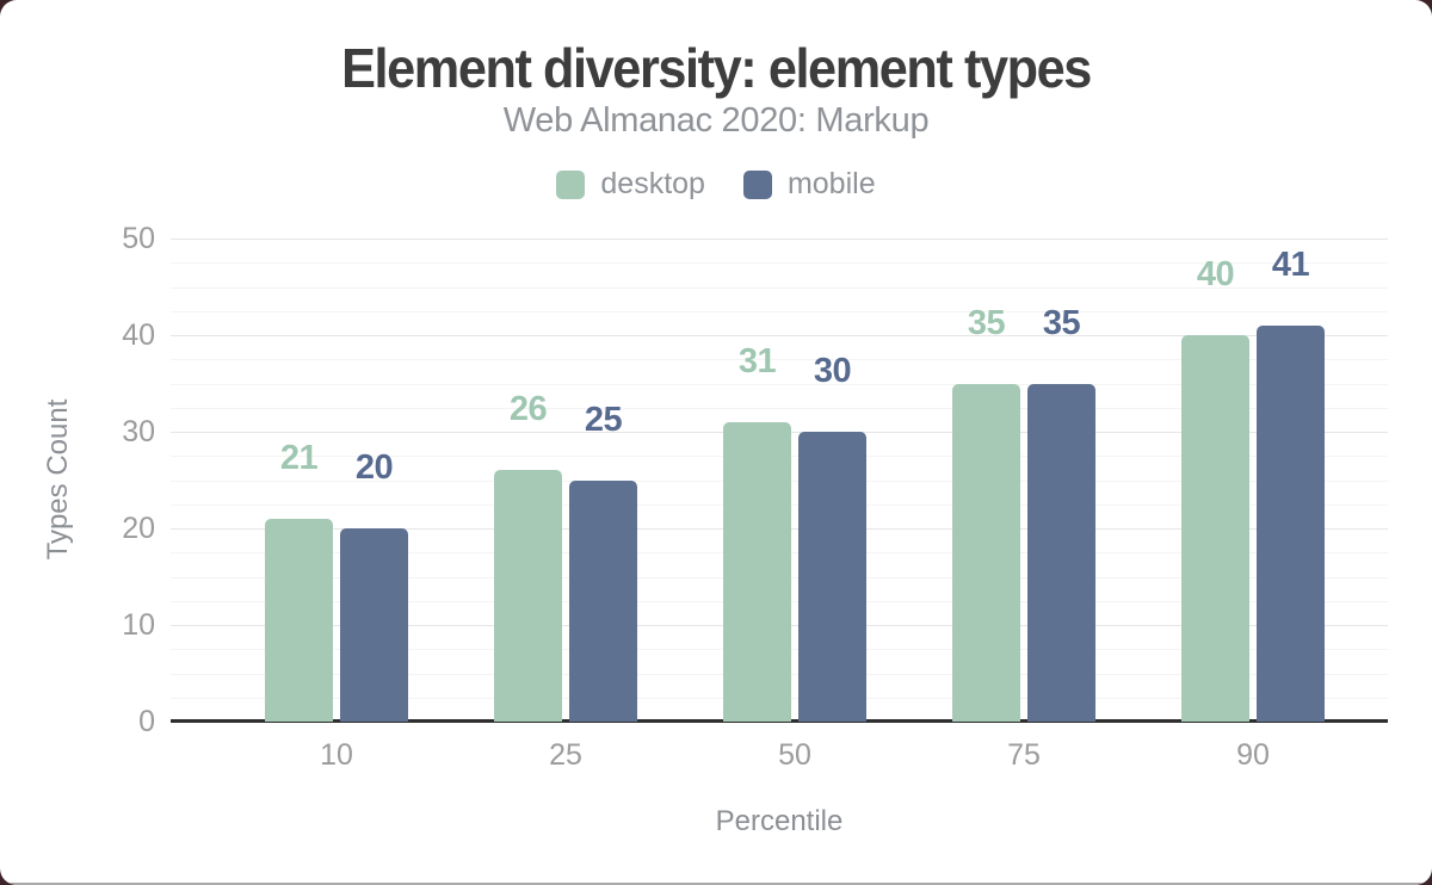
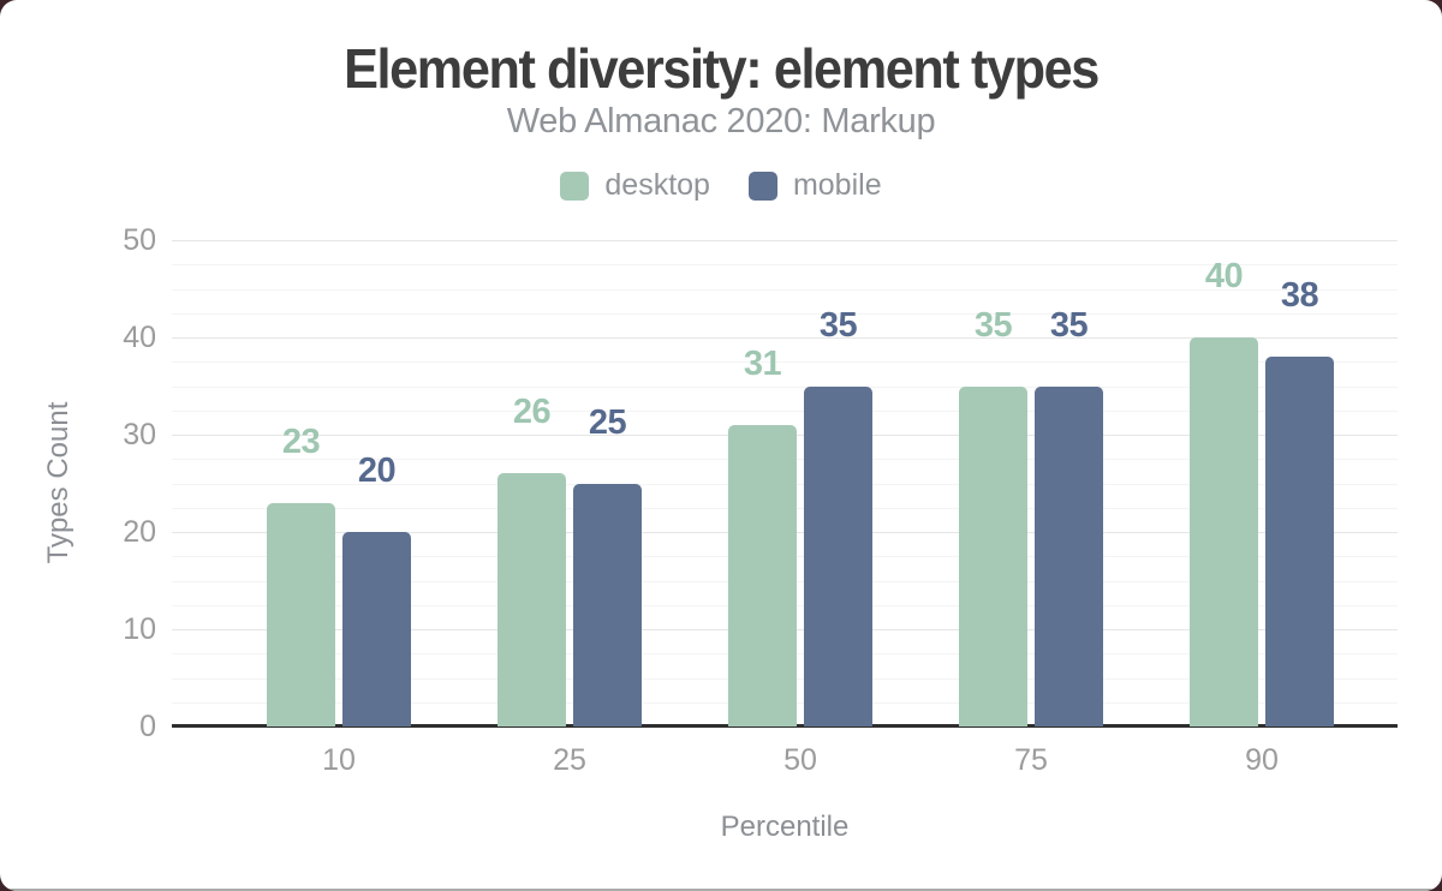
desktop/10: 21 -> 23
mobile/50: 30 -> 35
mobile/90: 41 -> 38
